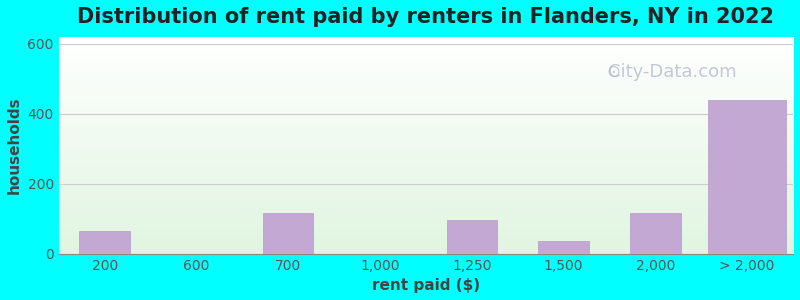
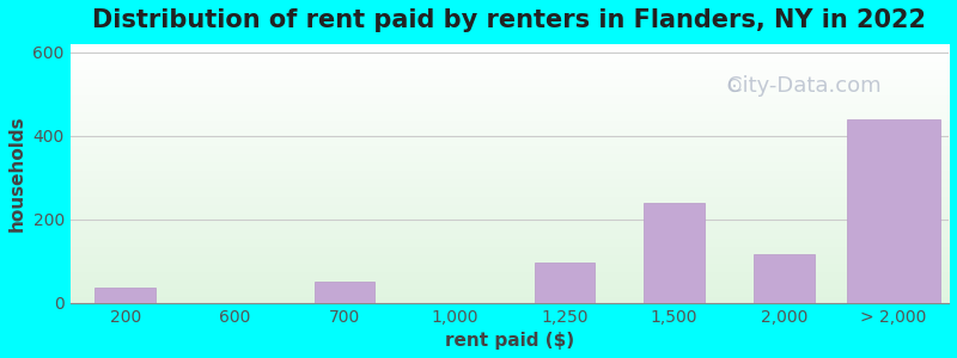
200: 65 -> 35
700: 115 -> 50
1,500: 35 -> 240
